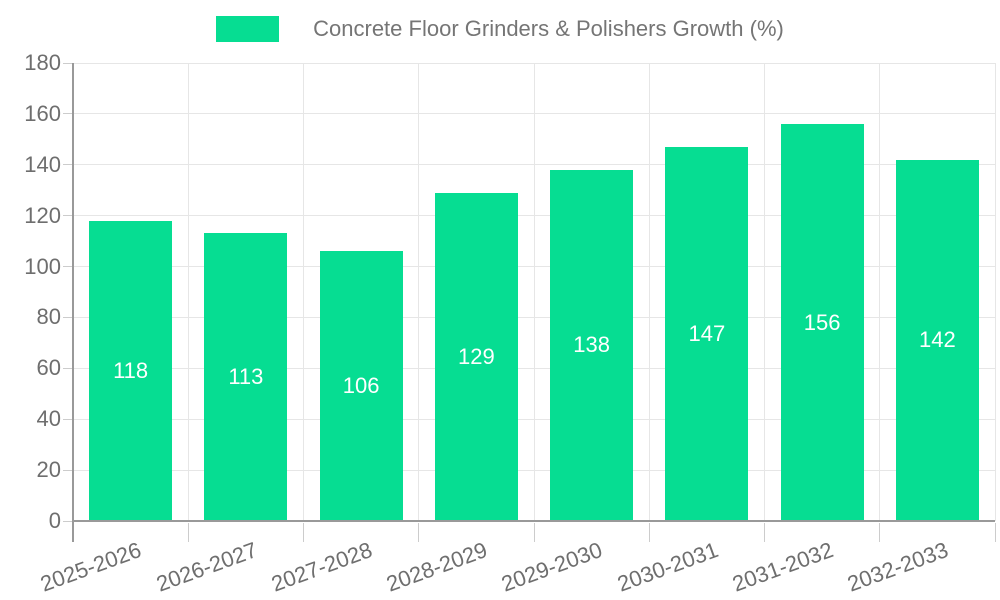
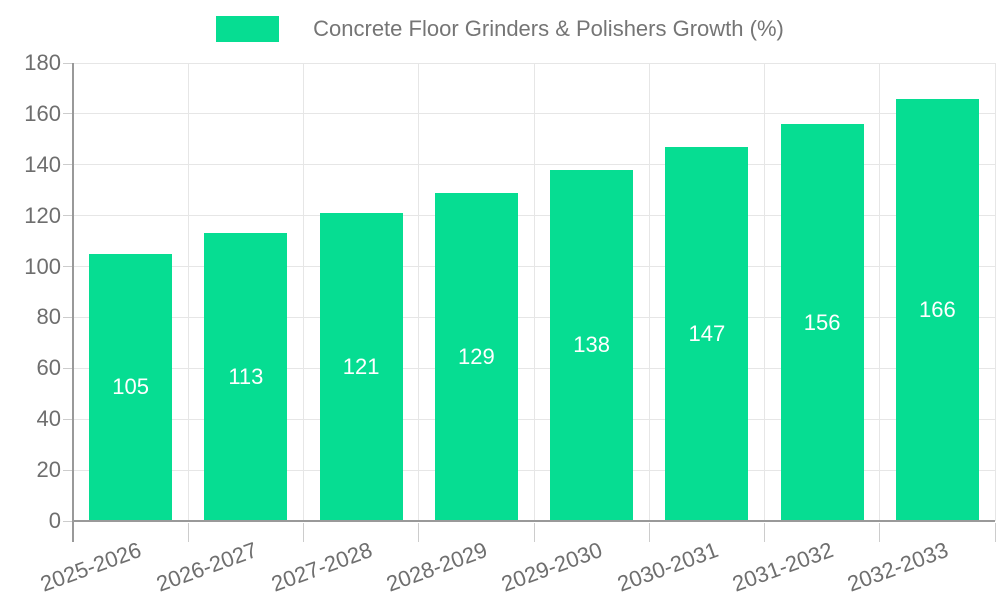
2025-2026: 118 -> 105
2027-2028: 106 -> 121
2032-2033: 142 -> 166
